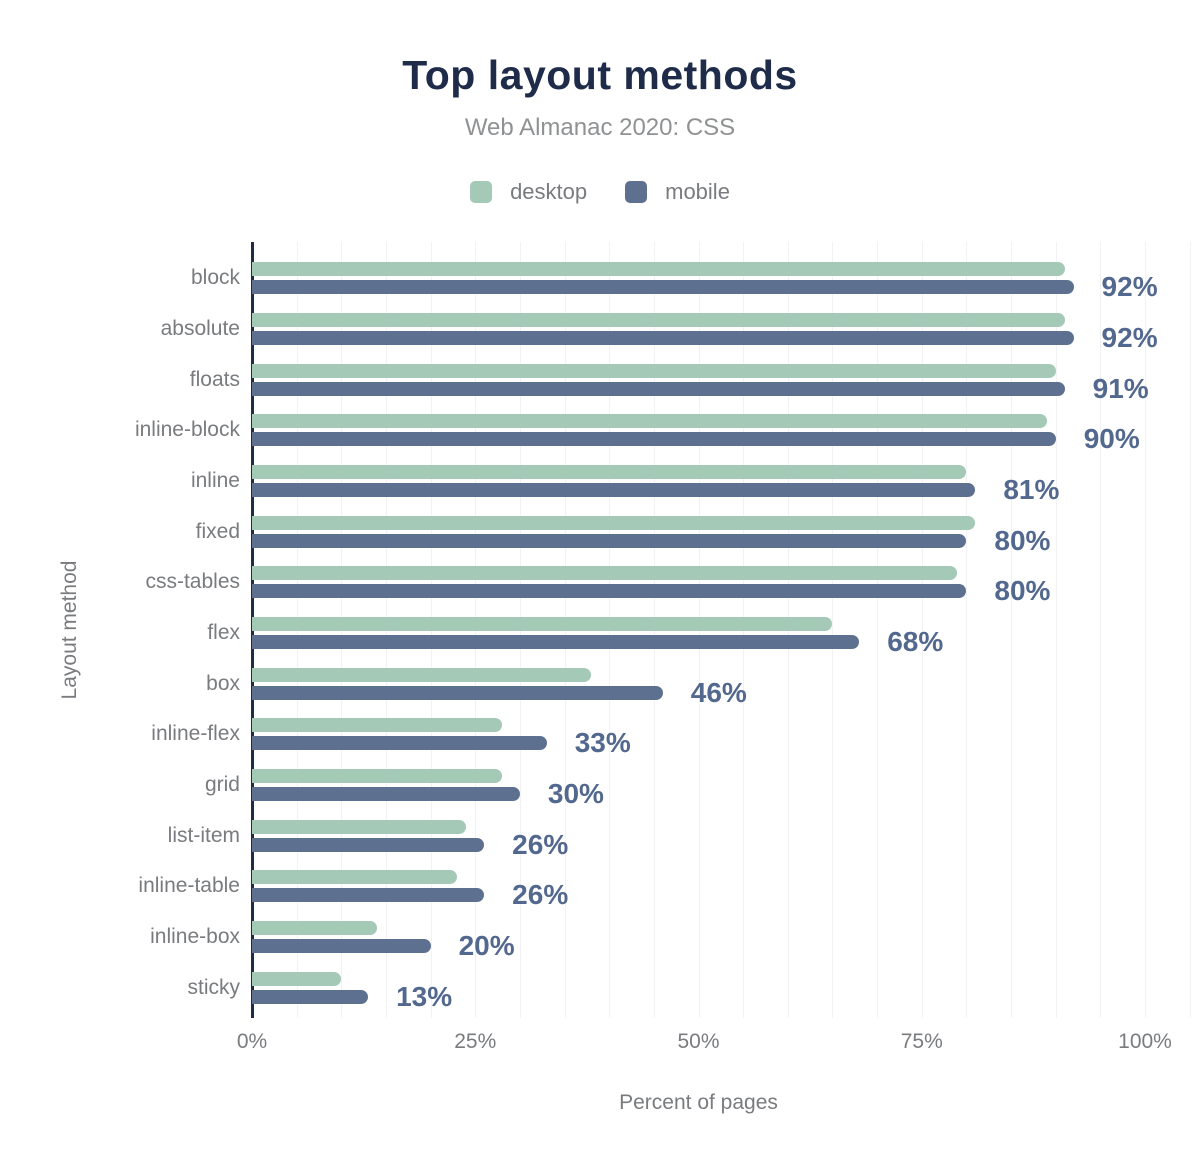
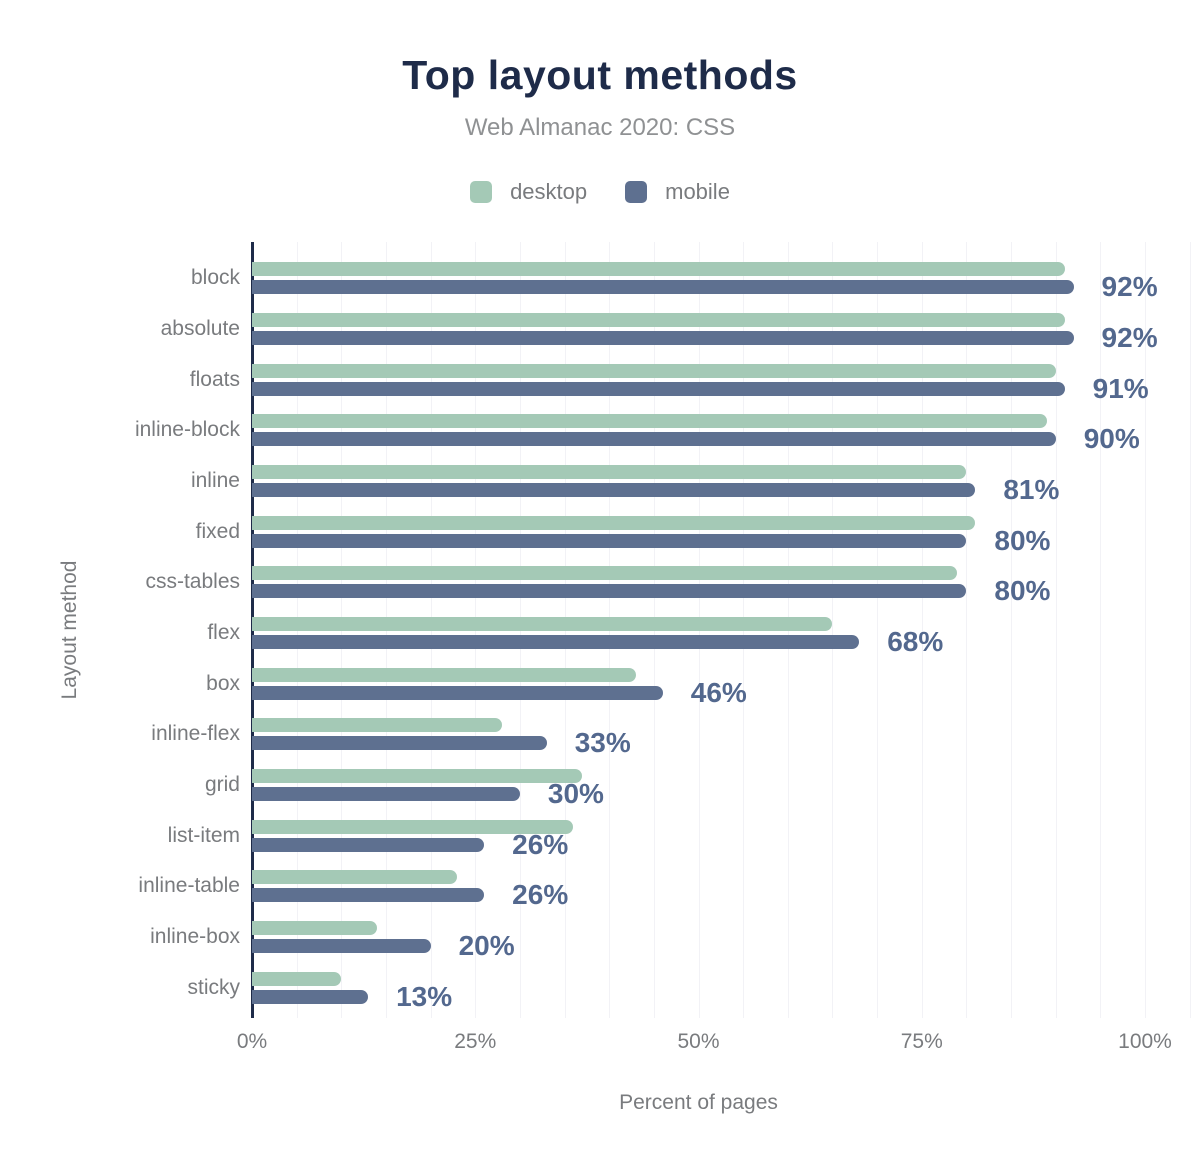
desktop/box: 38% -> 43%
desktop/grid: 28% -> 37%
desktop/list-item: 24% -> 36%
